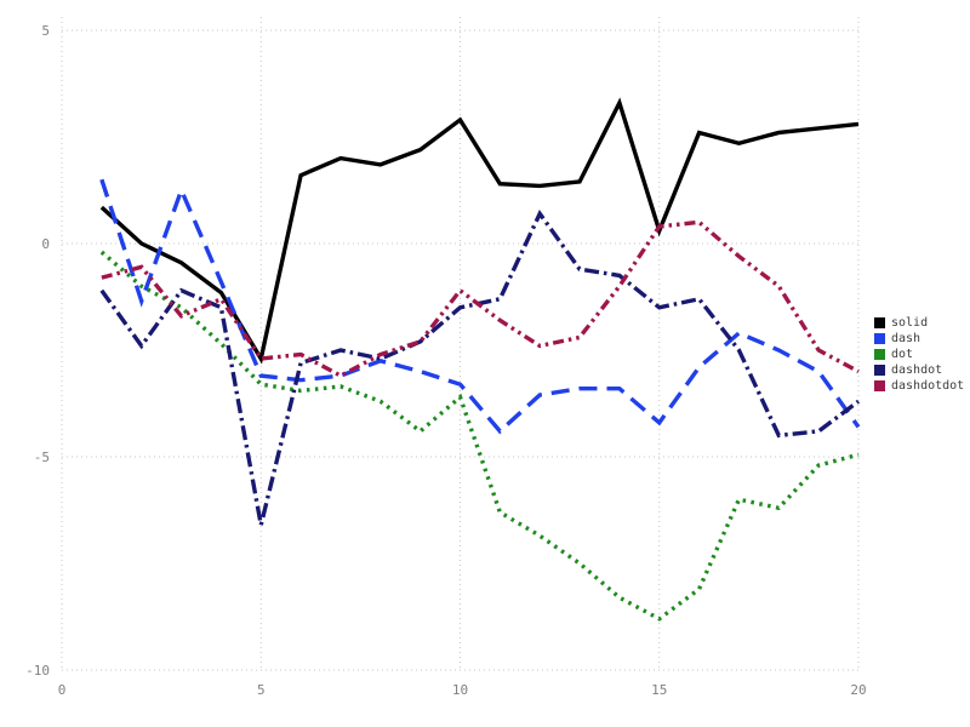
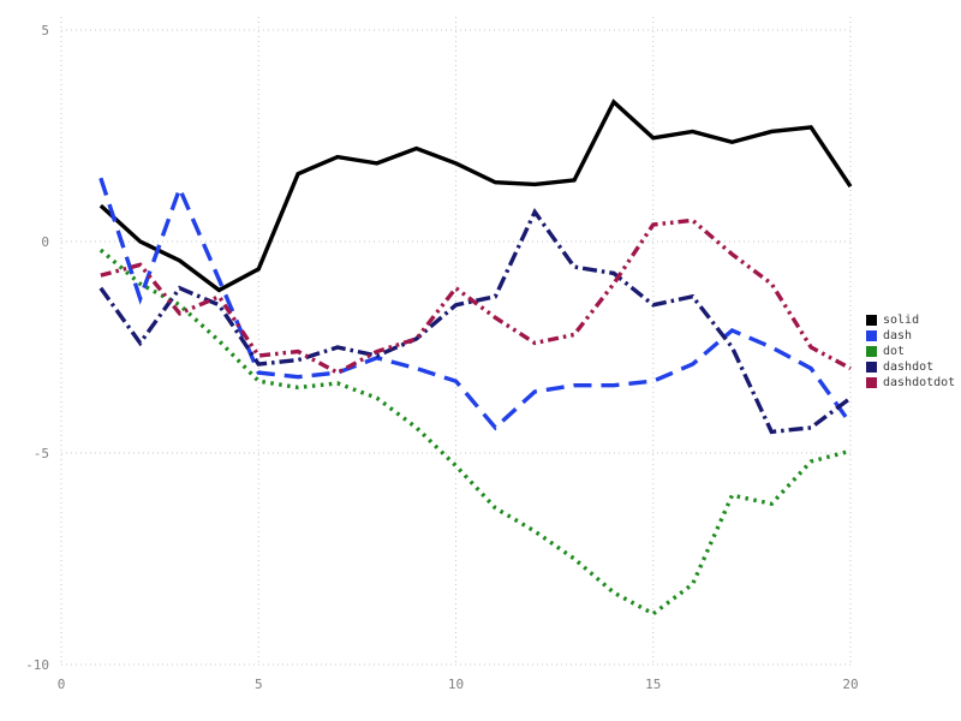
solid/5: -2.7 -> -0.7
dashdot/5: -6.6 -> -2.9
solid/10: 2.9 -> 1.9
dot/10: -3.6 -> -5.3
solid/15: 0.3 -> 2.5
dash/15: -4.2 -> -3.3
solid/20: 2.8 -> 1.3
